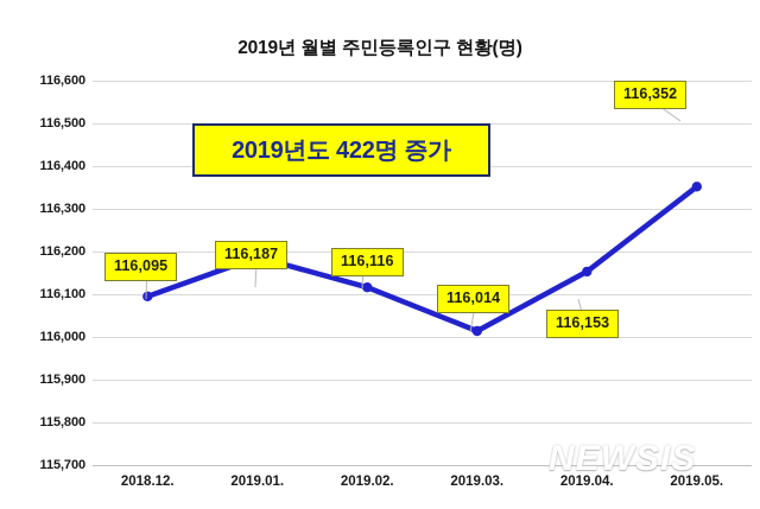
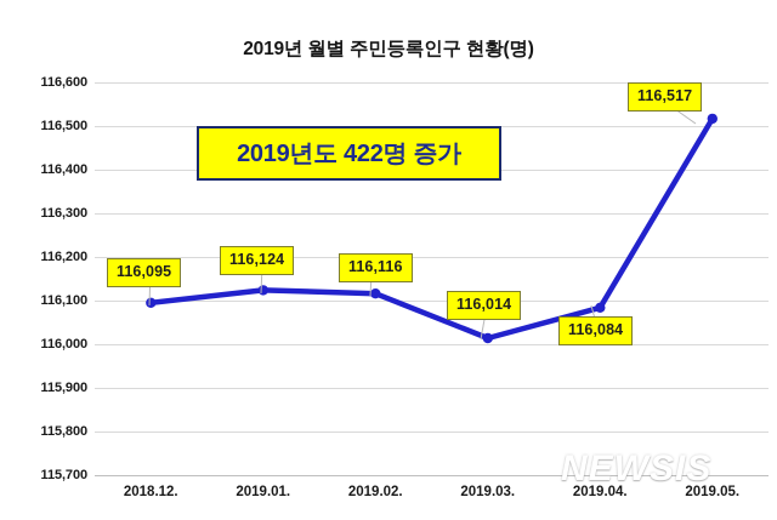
2019.01.: 116,187 -> 116,124
2019.04.: 116,153 -> 116,084
2019.05.: 116,352 -> 116,517
